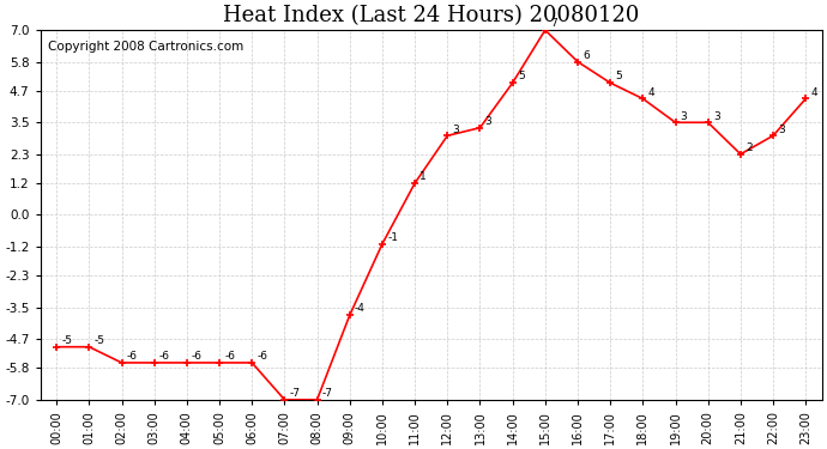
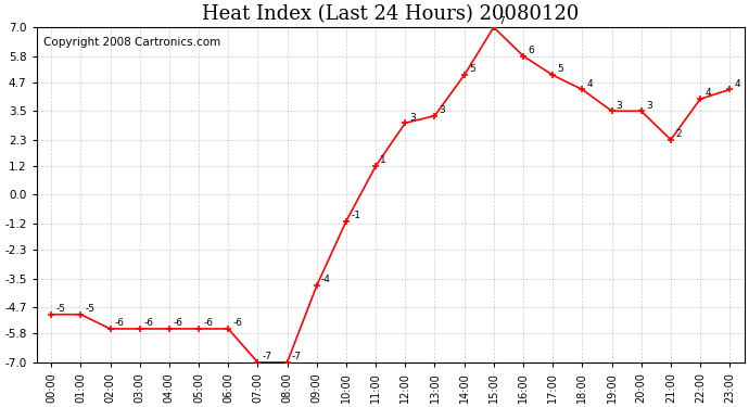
22:00: 3 -> 4
